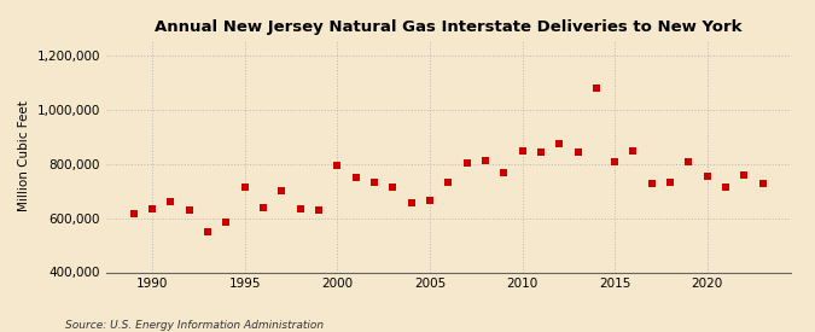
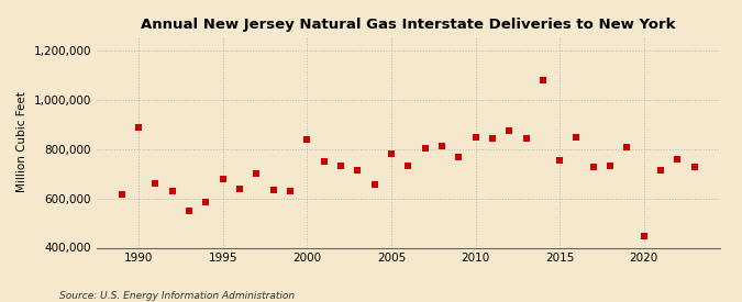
1990: 635,000 -> 890,000
1995: 715,000 -> 680,000
2000: 795,000 -> 840,000
2005: 665,000 -> 780,000
2015: 810,000 -> 755,000
2020: 755,000 -> 445,000
